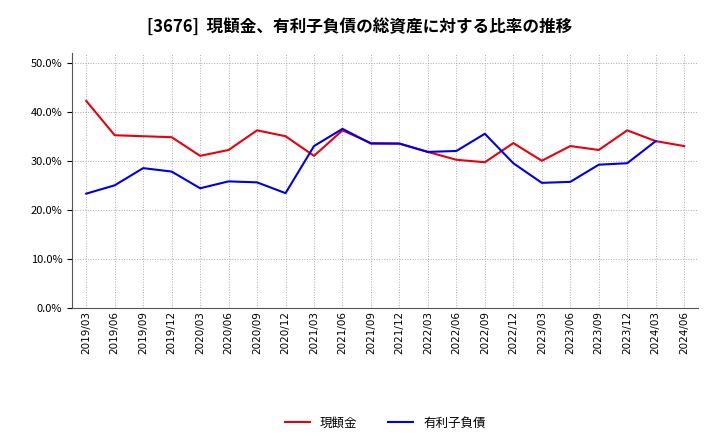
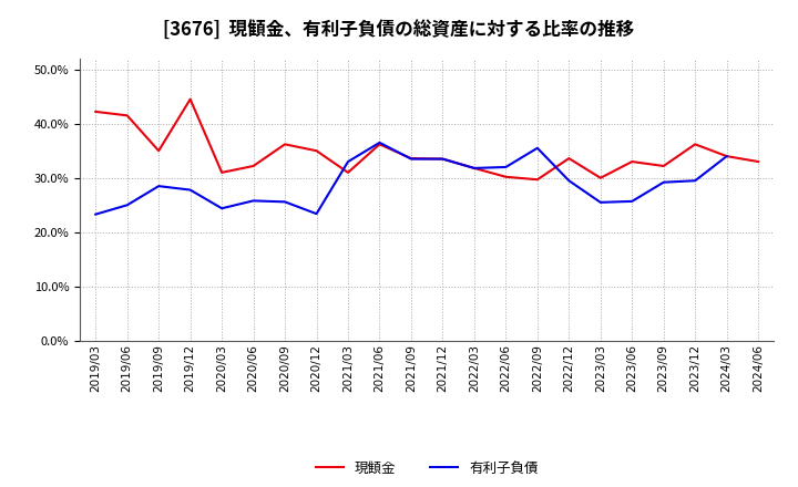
現顀金/2019/06: 35.2% -> 41.5%
現顀金/2019/12: 34.8% -> 44.5%
